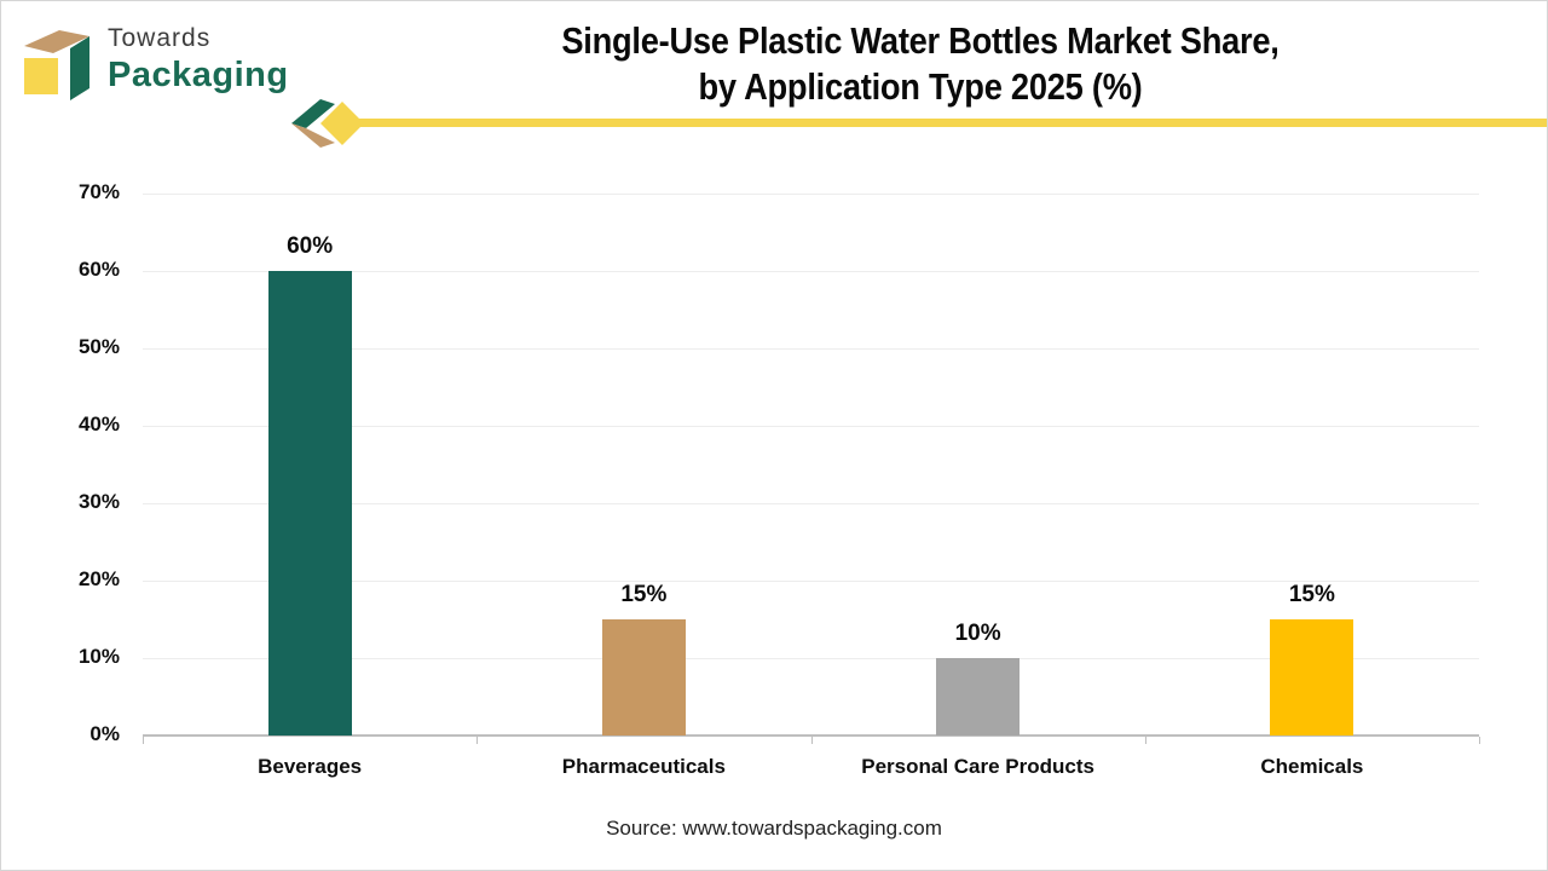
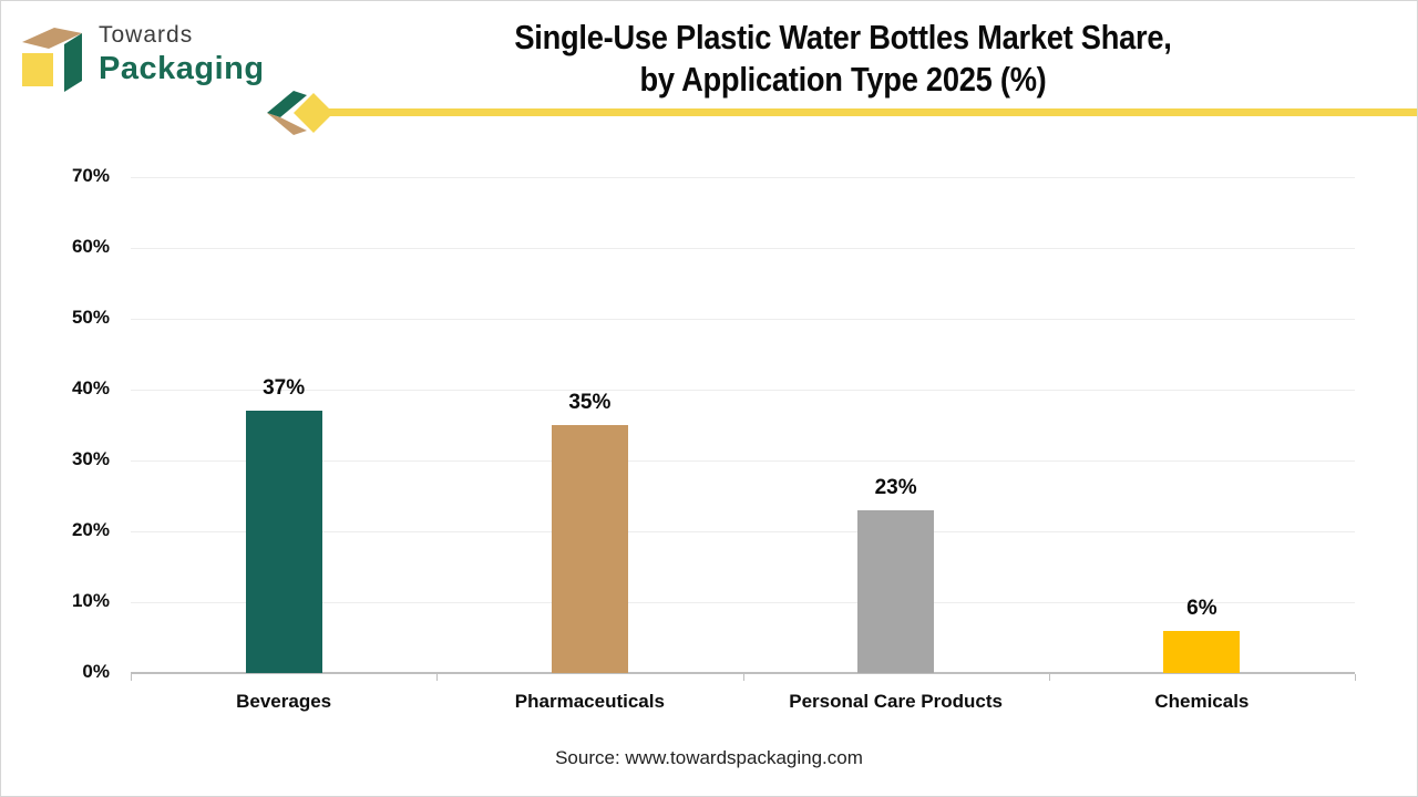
Beverages: 60% -> 37%
Pharmaceuticals: 15% -> 35%
Personal Care Products: 10% -> 23%
Chemicals: 15% -> 6%
